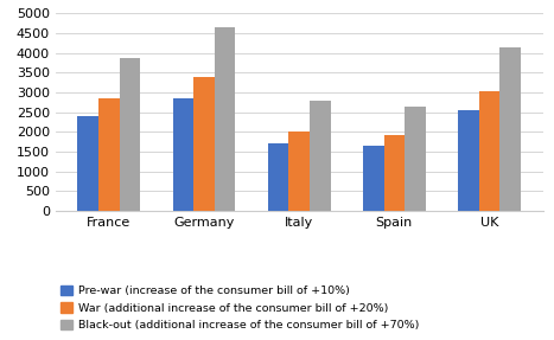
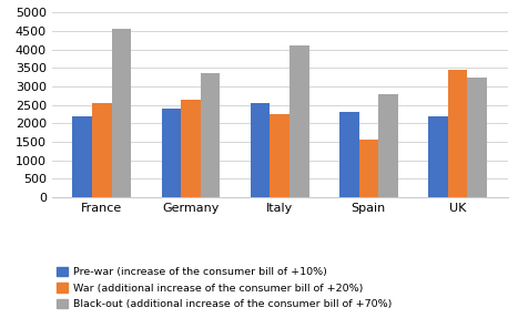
Pre-war (increase of the consumer bill of +10%)/France: 2400 -> 2200
War (additional increase of the consumer bill of +20%)/France: 2850 -> 2550
Black-out (additional increase of the consumer bill of +70%)/France: 3870 -> 4550
Pre-war (increase of the consumer bill of +10%)/Germany: 2850 -> 2400
War (additional increase of the consumer bill of +20%)/Germany: 3380 -> 2650
Black-out (additional increase of the consumer bill of +70%)/Germany: 4650 -> 3350
Pre-war (increase of the consumer bill of +10%)/Italy: 1700 -> 2550
War (additional increase of the consumer bill of +20%)/Italy: 2020 -> 2250
Black-out (additional increase of the consumer bill of +70%)/Italy: 2780 -> 4100
Pre-war (increase of the consumer bill of +10%)/Spain: 1640 -> 2300
War (additional increase of the consumer bill of +20%)/Spain: 1920 -> 1550
Black-out (additional increase of the consumer bill of +70%)/Spain: 2640 -> 2800
Pre-war (increase of the consumer bill of +10%)/UK: 2560 -> 2200
War (additional increase of the consumer bill of +20%)/UK: 3030 -> 3450
Black-out (additional increase of the consumer bill of +70%)/UK: 4150 -> 3250
